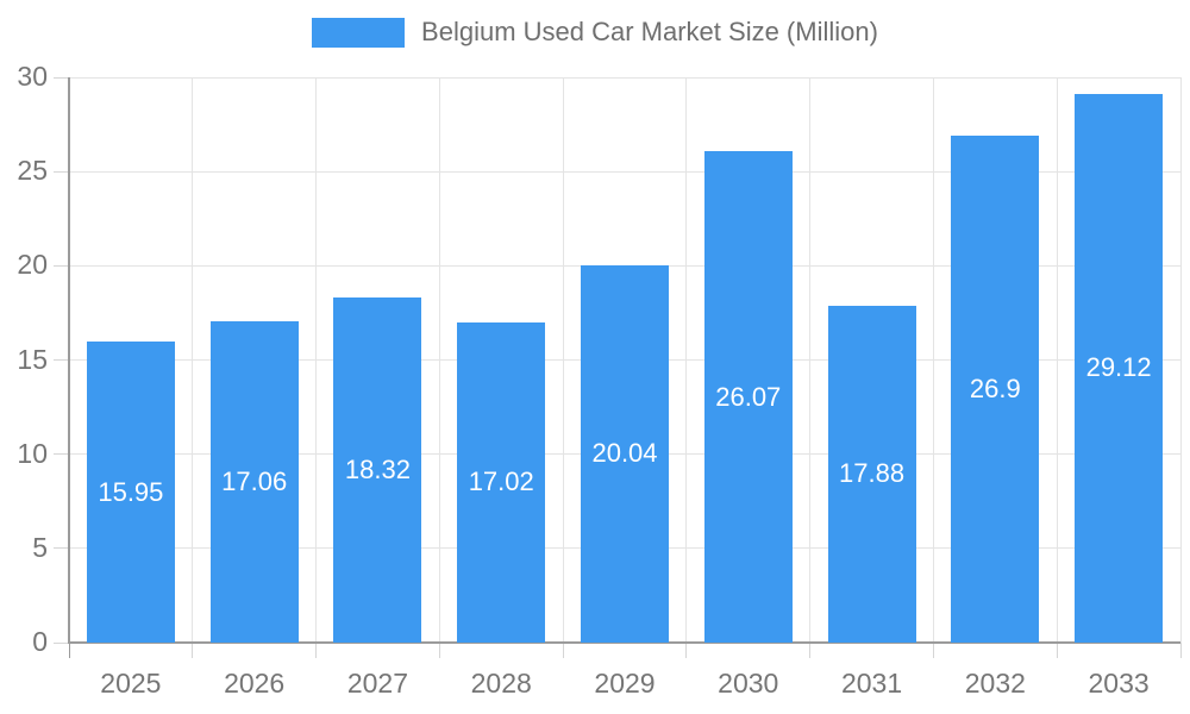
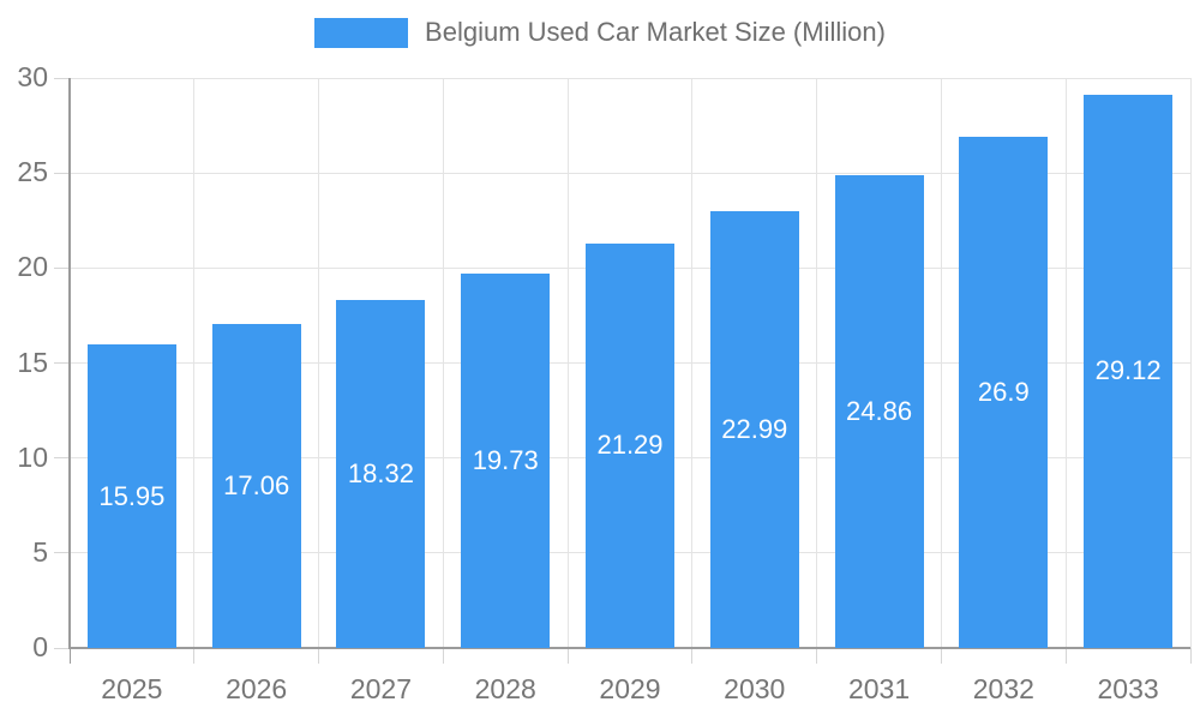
2028: 17.02 -> 19.73
2029: 20.04 -> 21.29
2030: 26.07 -> 22.99
2031: 17.88 -> 24.86
